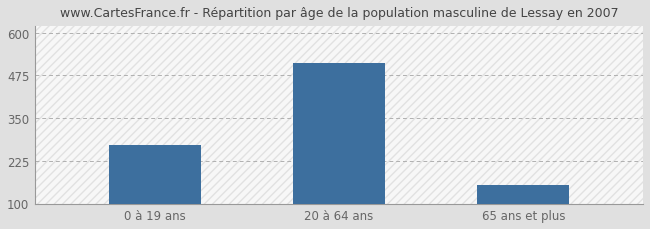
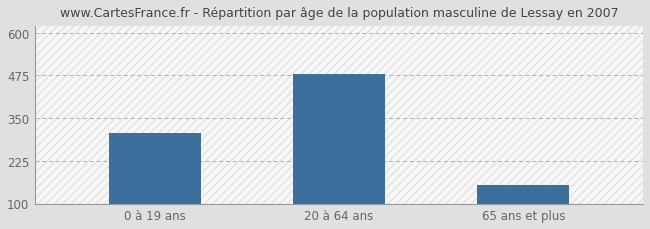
0 à 19 ans: 270 -> 305
20 à 64 ans: 510 -> 480
